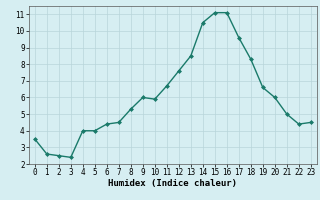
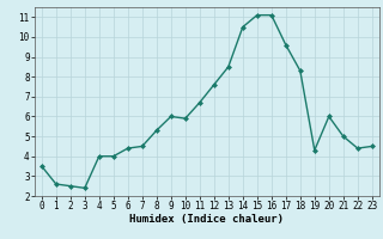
19: 6.6 -> 4.3
